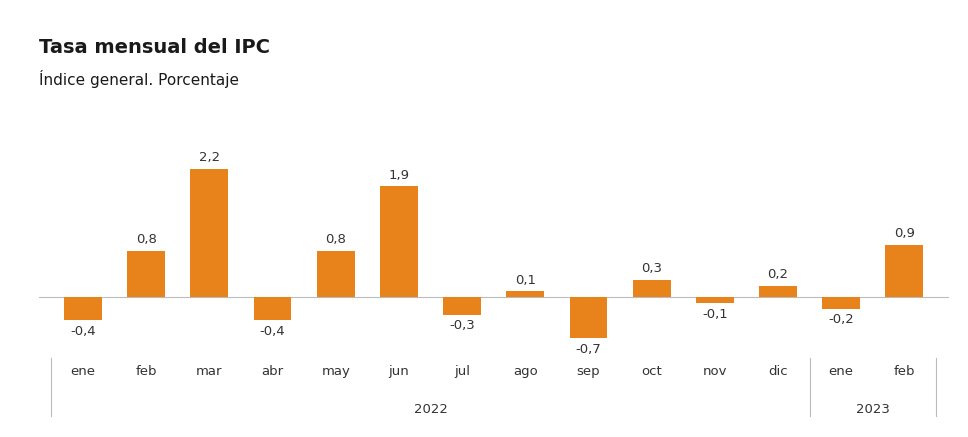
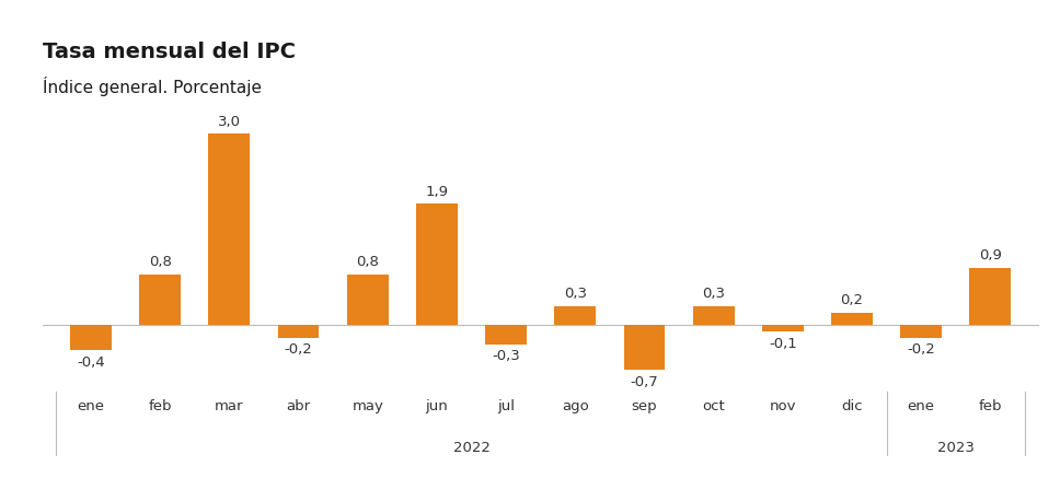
mar: 2,2 -> 3,0
abr: -0,4 -> -0,2
ago: 0,1 -> 0,3
